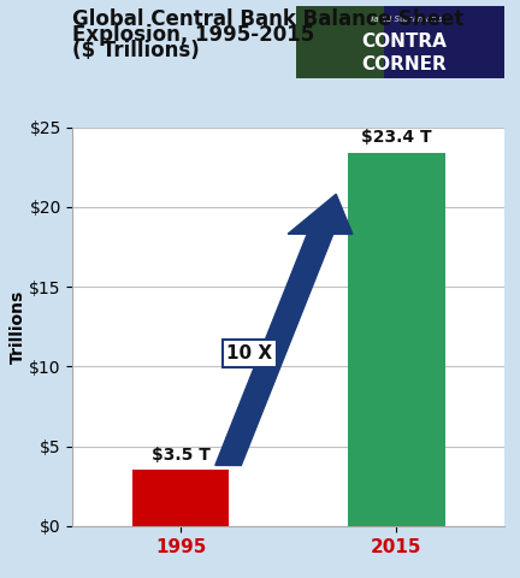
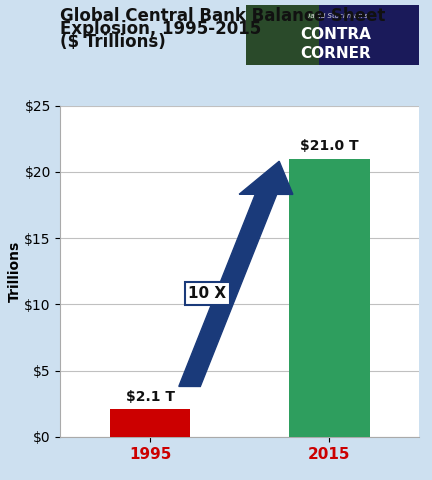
1995: $3.5 -> $2.1
2015: $23.4 -> $21.0
